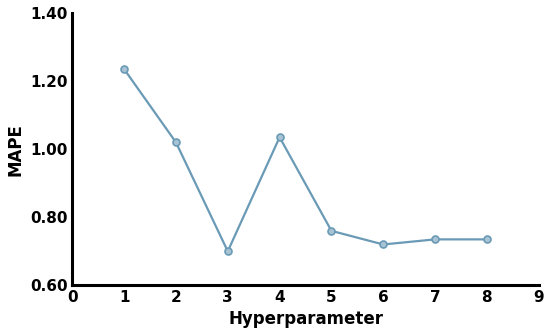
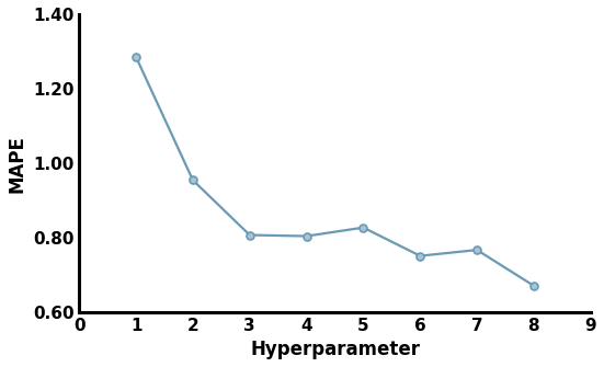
1: 1.235 -> 1.285
2: 1.020 -> 0.955
3: 0.700 -> 0.808
4: 1.035 -> 0.805
5: 0.760 -> 0.828
6: 0.720 -> 0.752
7: 0.735 -> 0.768
8: 0.735 -> 0.672
